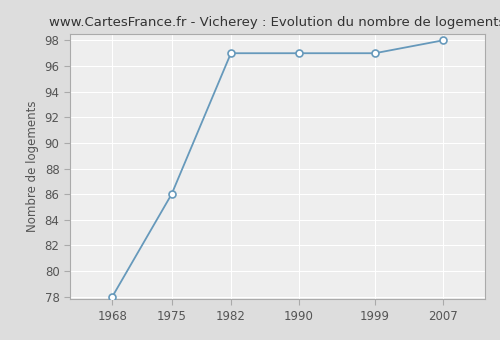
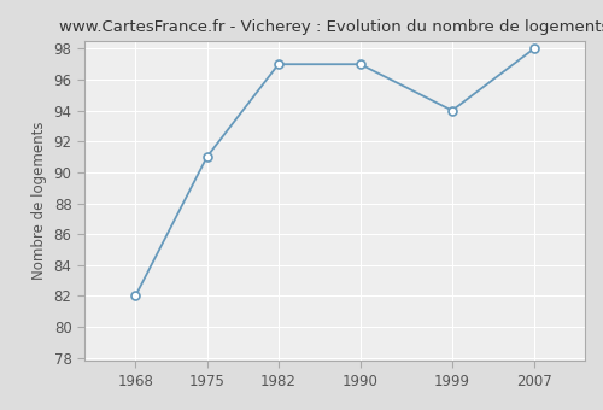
1968: 78 -> 82
1975: 86 -> 91
1999: 97 -> 94
